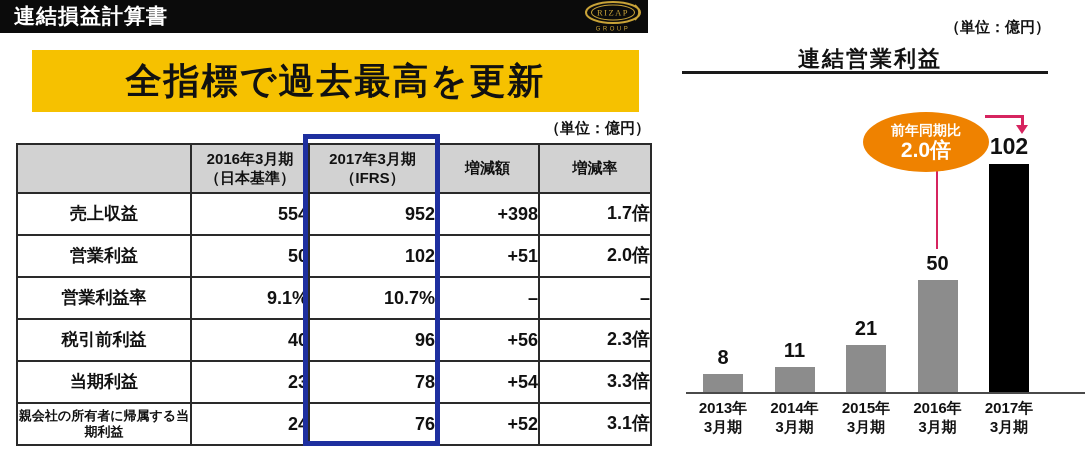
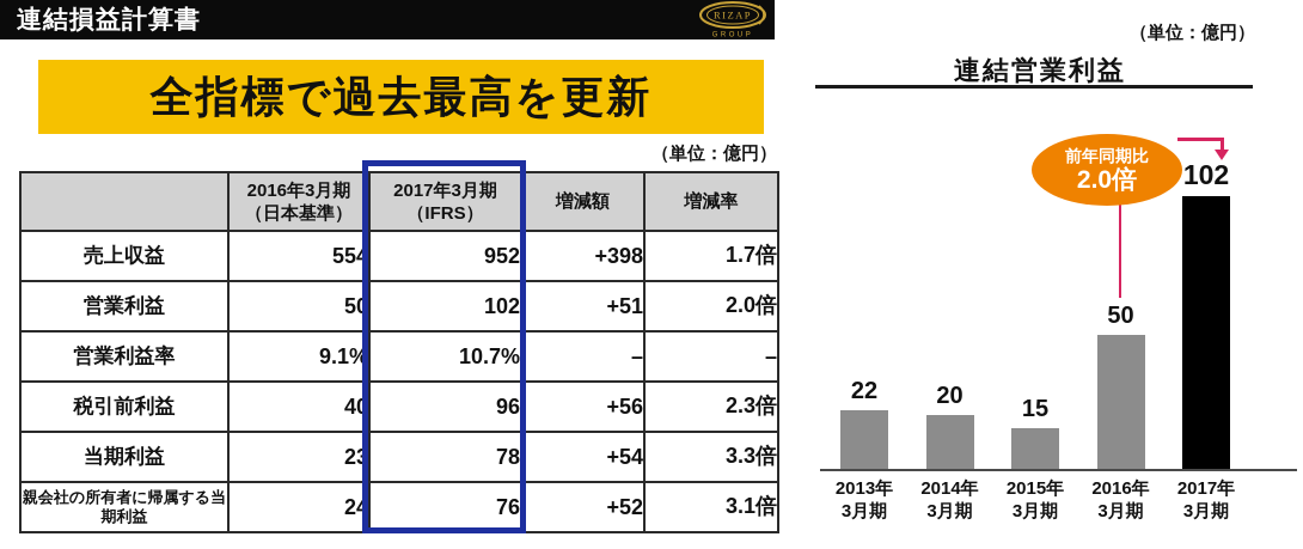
2013年3月期: 8 -> 22
2014年3月期: 11 -> 20
2015年3月期: 21 -> 15
